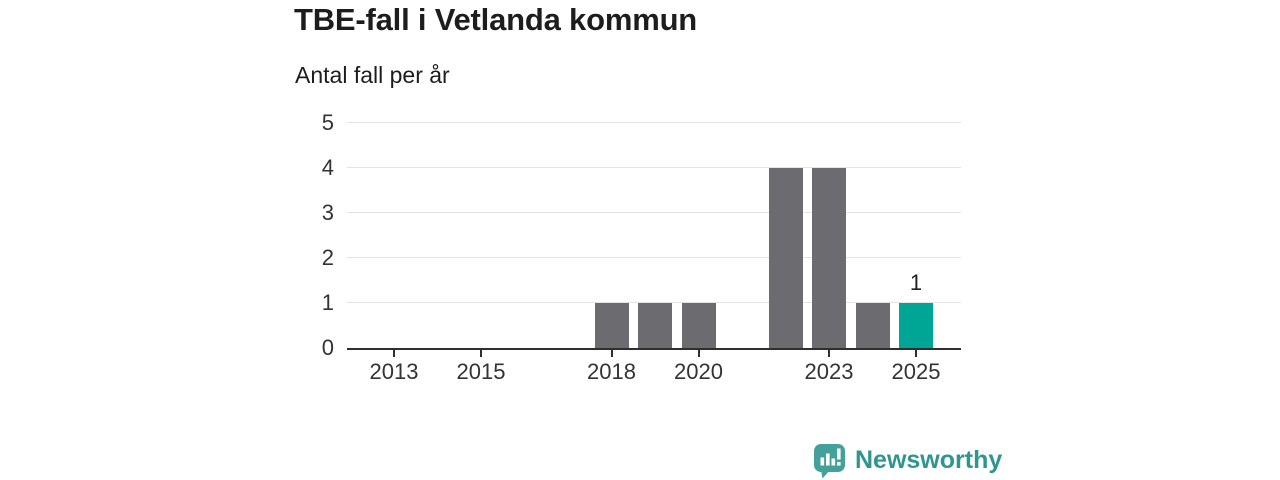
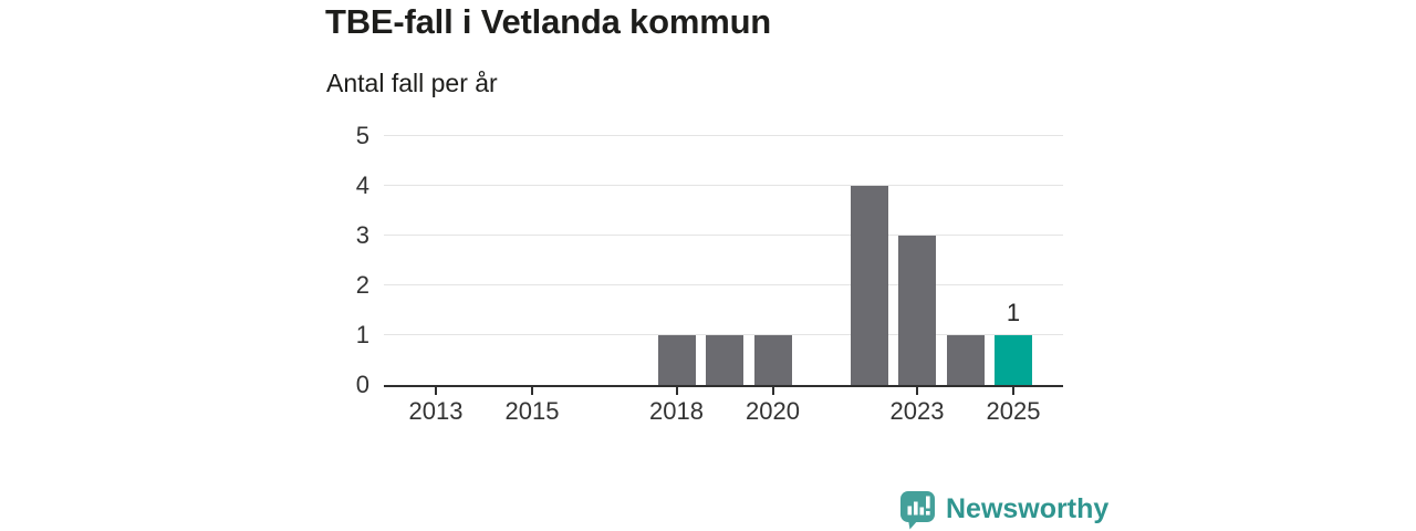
2023: 4 -> 3
